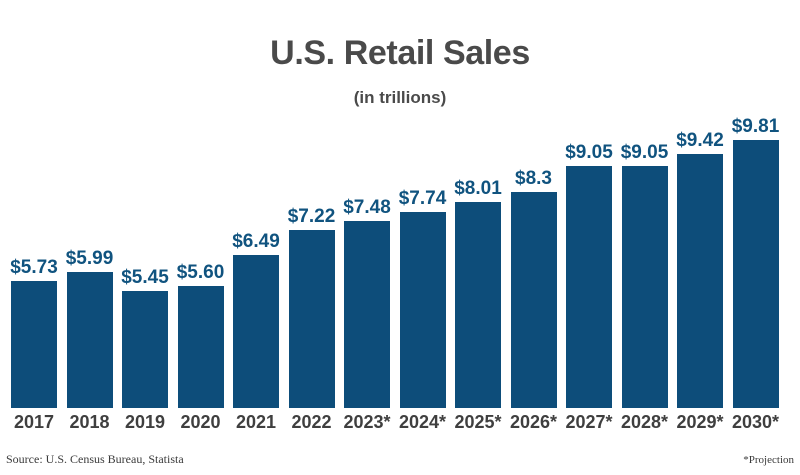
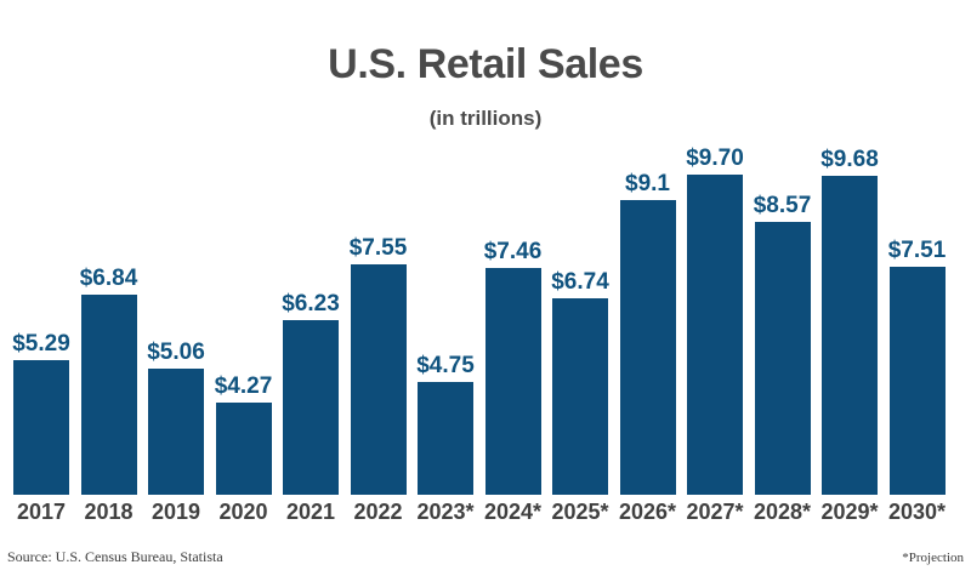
2017: $5.73 -> $5.29
2018: $5.99 -> $6.84
2019: $5.45 -> $5.06
2020: $5.60 -> $4.27
2021: $6.49 -> $6.23
2022: $7.22 -> $7.55
2023*: $7.48 -> $4.75
2024*: $7.74 -> $7.46
2025*: $8.01 -> $6.74
2026*: $8.3 -> $9.1
2027*: $9.05 -> $9.70
2028*: $9.05 -> $8.57
2029*: $9.42 -> $9.68
2030*: $9.81 -> $7.51
